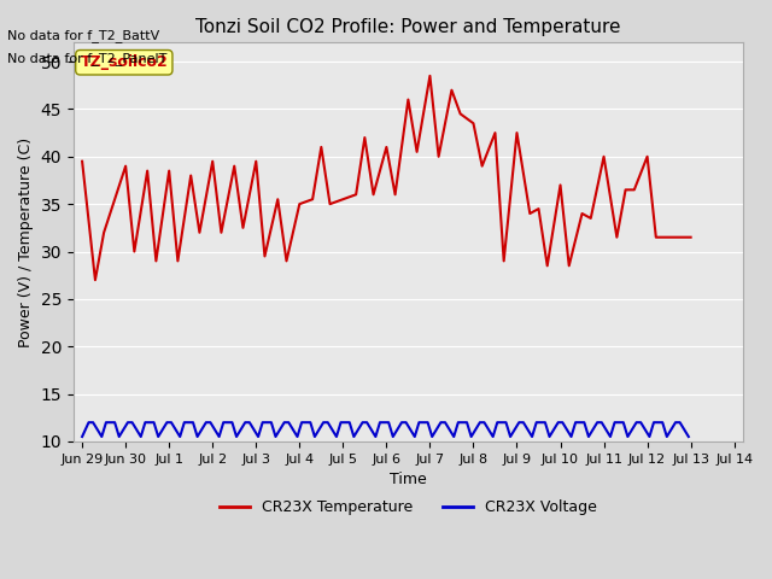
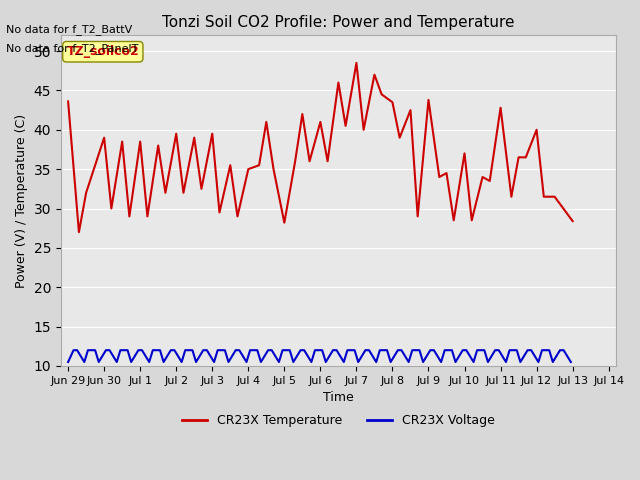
CR23X Temperature/Jun 29: 39.5 -> 43.6
CR23X Temperature/Jul 5: 35.5 -> 28.2
CR23X Temperature/Jul 9: 42.5 -> 43.8
CR23X Temperature/Jul 11: 40.0 -> 42.8
CR23X Temperature/Jul 13: 31.5 -> 28.4
